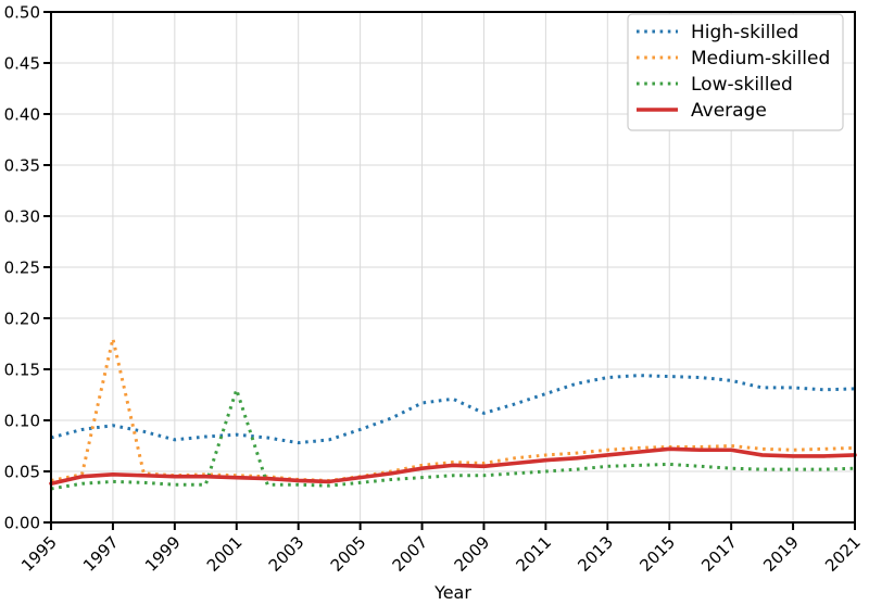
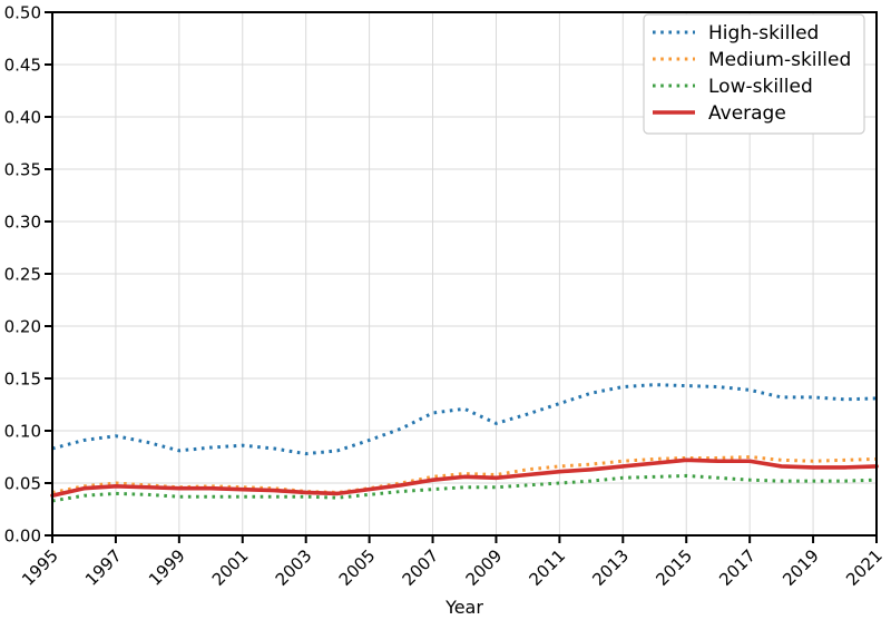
Medium-skilled/1997: 0.18 -> 0.05
Low-skilled/2001: 0.13 -> 0.04
